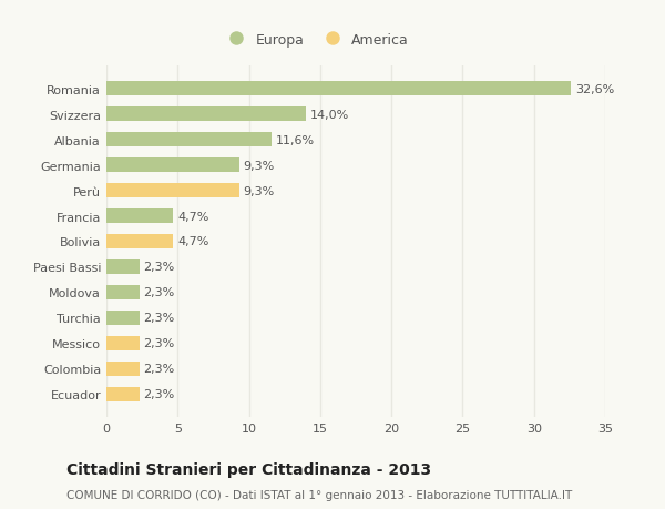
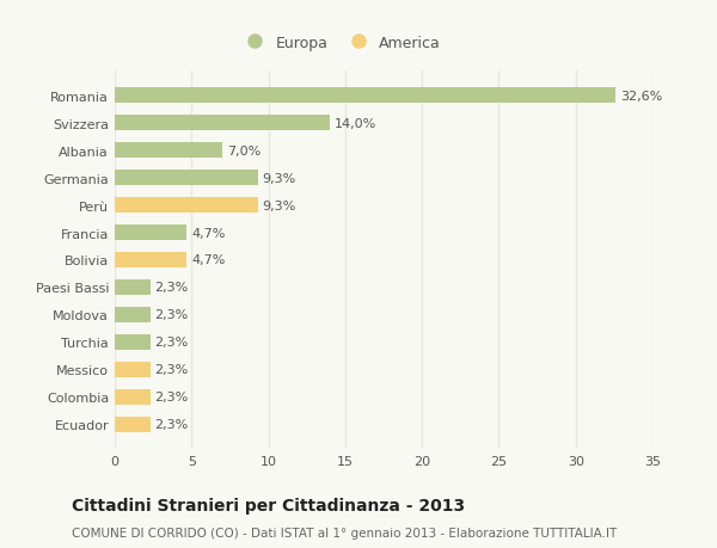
Albania: 11,6% -> 7,0%
